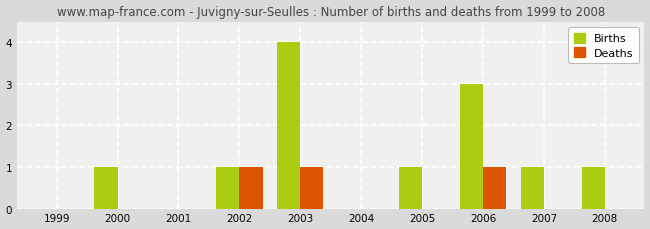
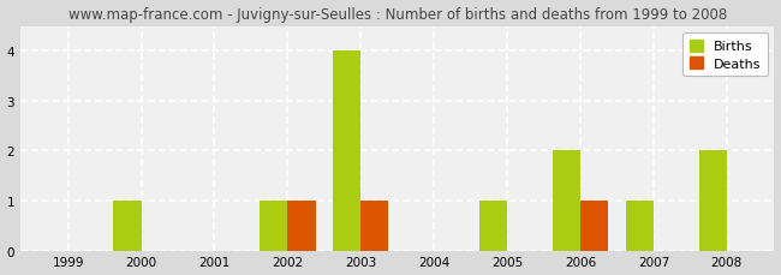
Births/2006: 3 -> 2
Births/2008: 1 -> 2
